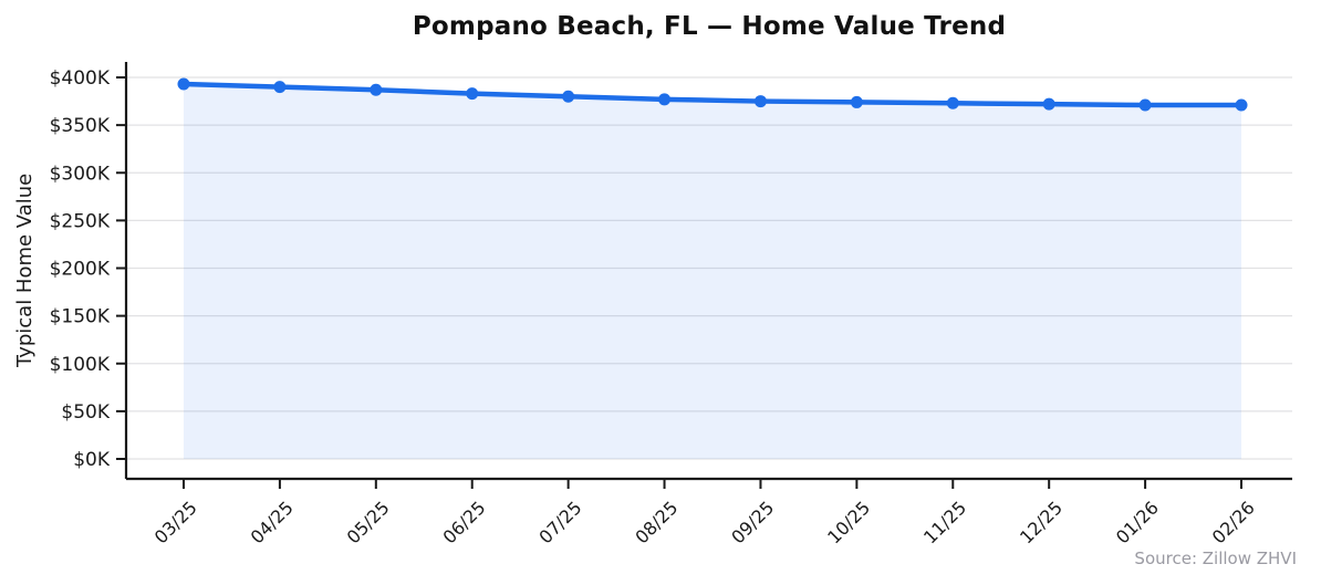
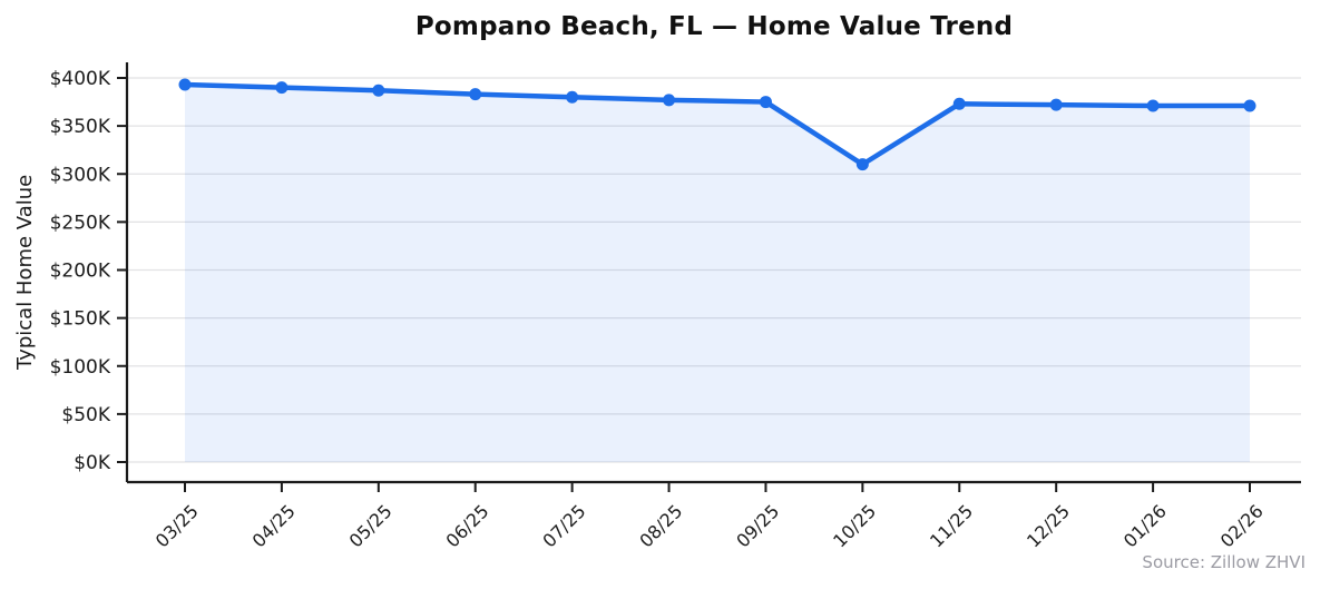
10/25: $370K -> $310K
